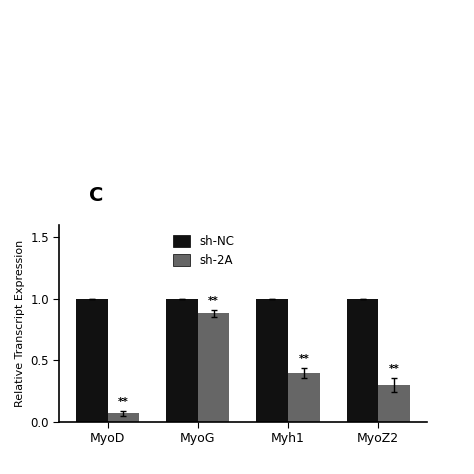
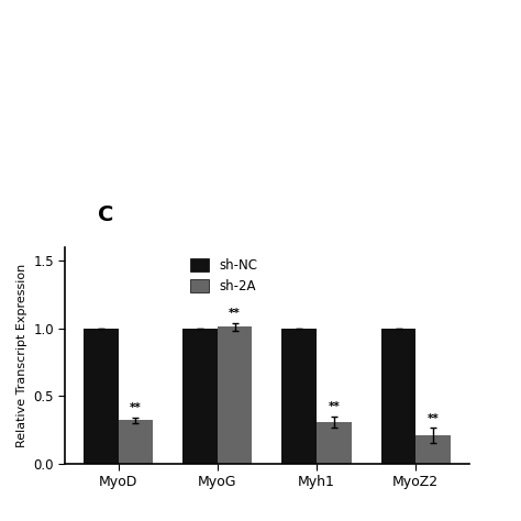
sh-2A/MyoD: 0.07 -> 0.32
sh-2A/MyoG: 0.88 -> 1.01
sh-2A/Myh1: 0.40 -> 0.31
sh-2A/MyoZ2: 0.30 -> 0.21
